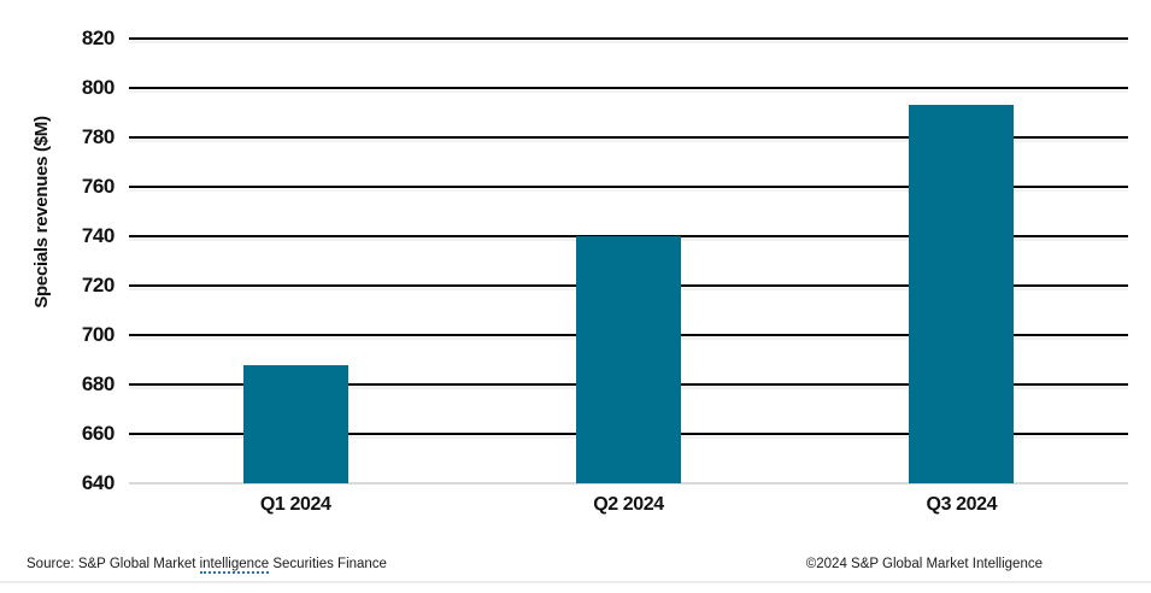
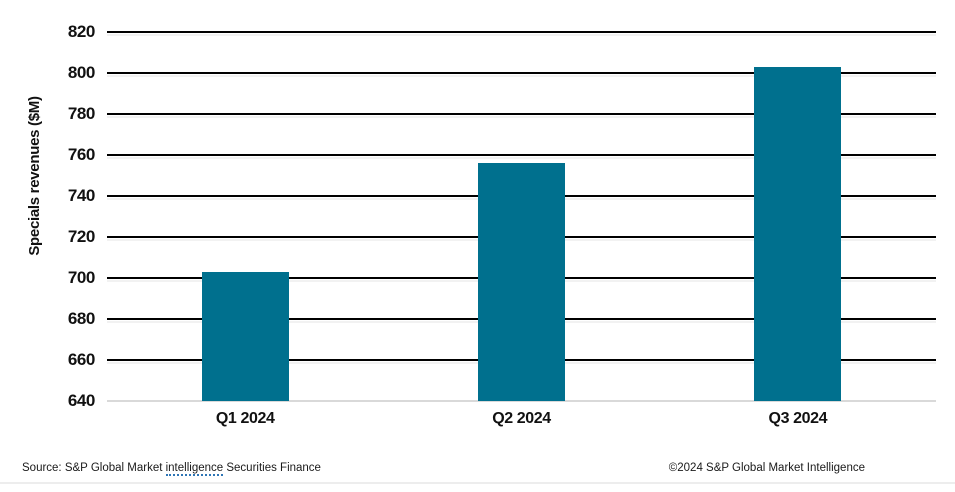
Q1 2024: 688 -> 703
Q2 2024: 740 -> 756
Q3 2024: 793 -> 803
